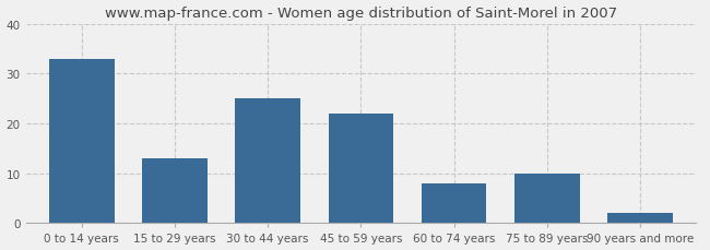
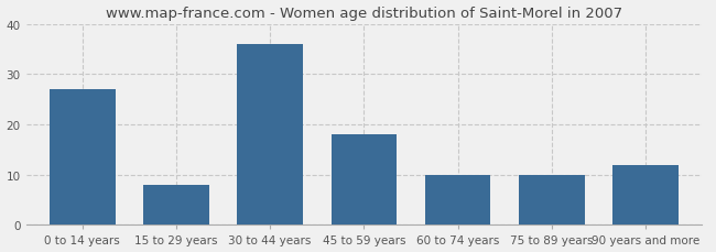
0 to 14 years: 33 -> 27
15 to 29 years: 13 -> 8
30 to 44 years: 25 -> 36
45 to 59 years: 22 -> 18
60 to 74 years: 8 -> 10
90 years and more: 2 -> 12
